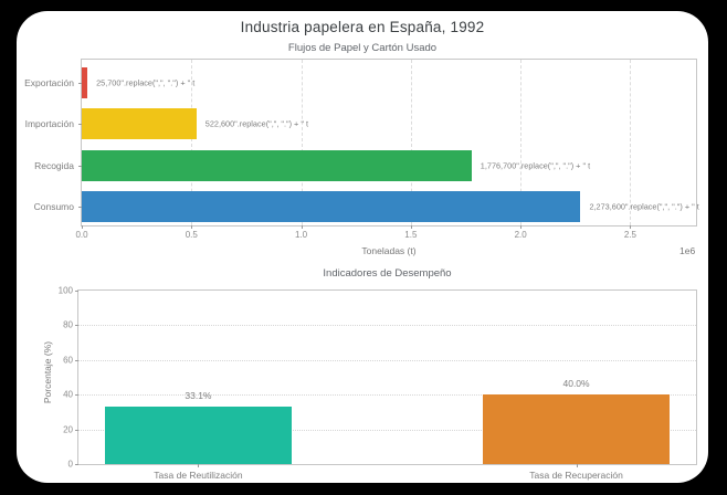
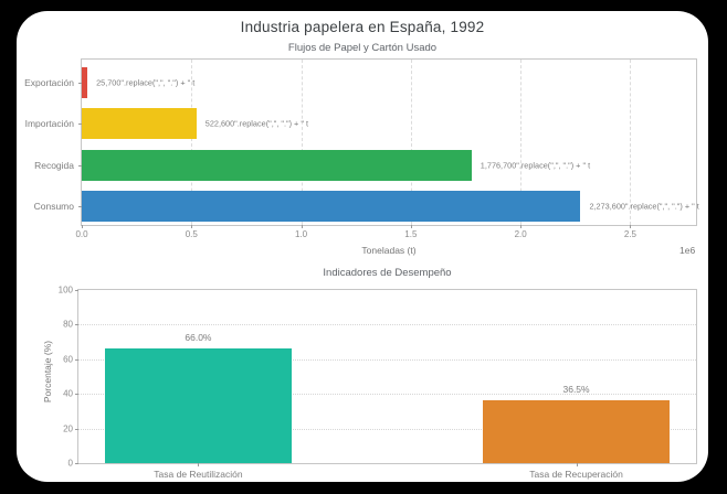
Indicadores de Desempeño/Tasa de Reutilización: 33.1% -> 66.0%
Indicadores de Desempeño/Tasa de Recuperación: 40.0% -> 36.5%
